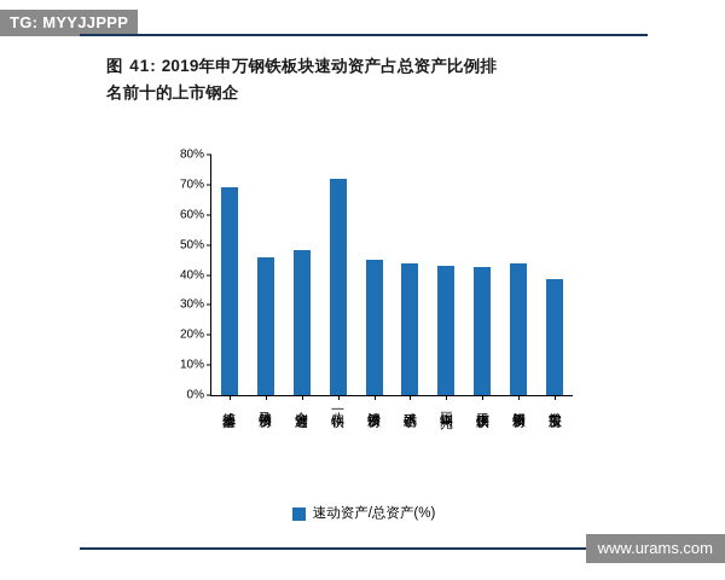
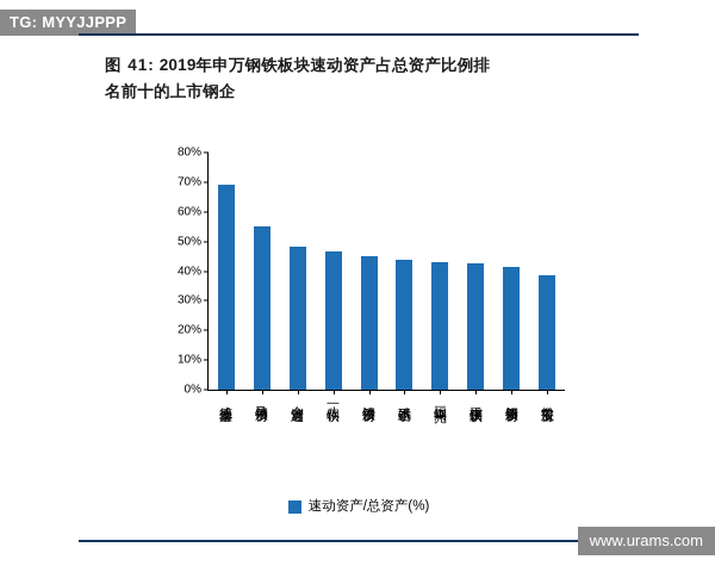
马钢股份: 46% -> 55%
八一钢铁: 72% -> 47%
新钢股份: 44% -> 41%
